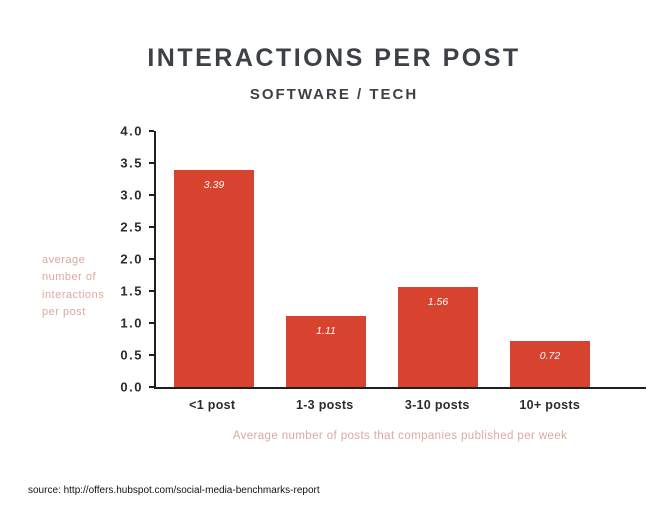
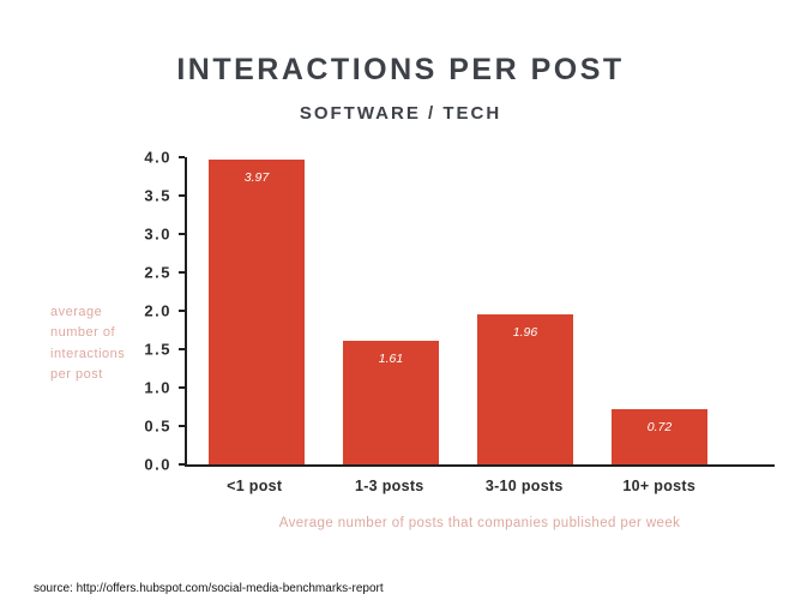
<1 post: 3.39 -> 3.97
1-3 posts: 1.11 -> 1.61
3-10 posts: 1.56 -> 1.96
